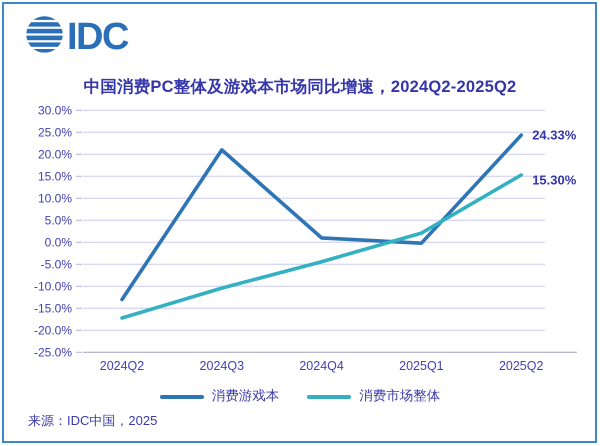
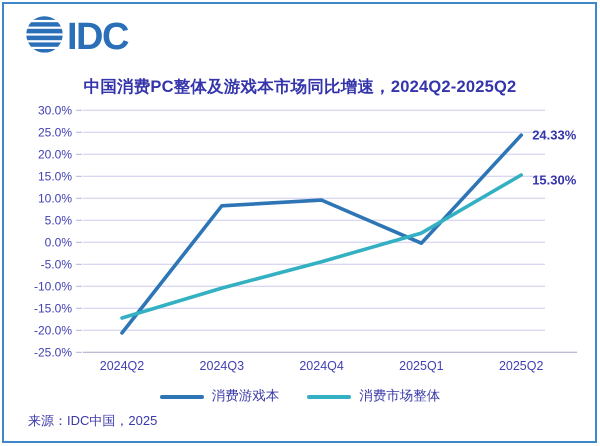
消费游戏本/2024Q2: -13% -> -21%
消费游戏本/2024Q3: 21% -> 8%
消费游戏本/2024Q4: 1% -> 10%
